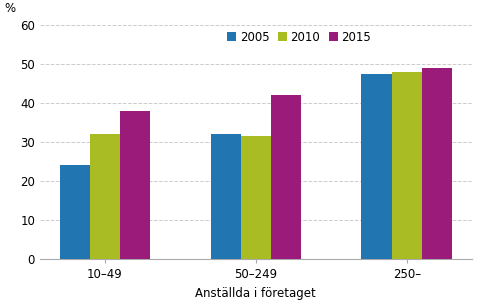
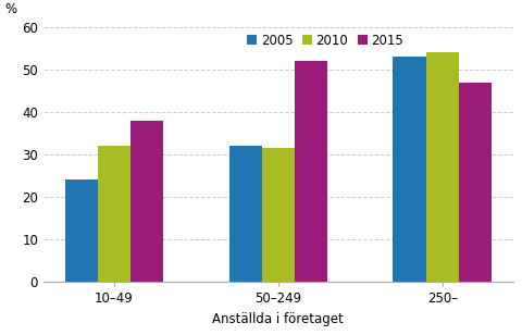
2015/50–249: 42 -> 52
2005/250–: 47.5 -> 53.0
2010/250–: 48.0 -> 54.0
2015/250–: 49 -> 47
